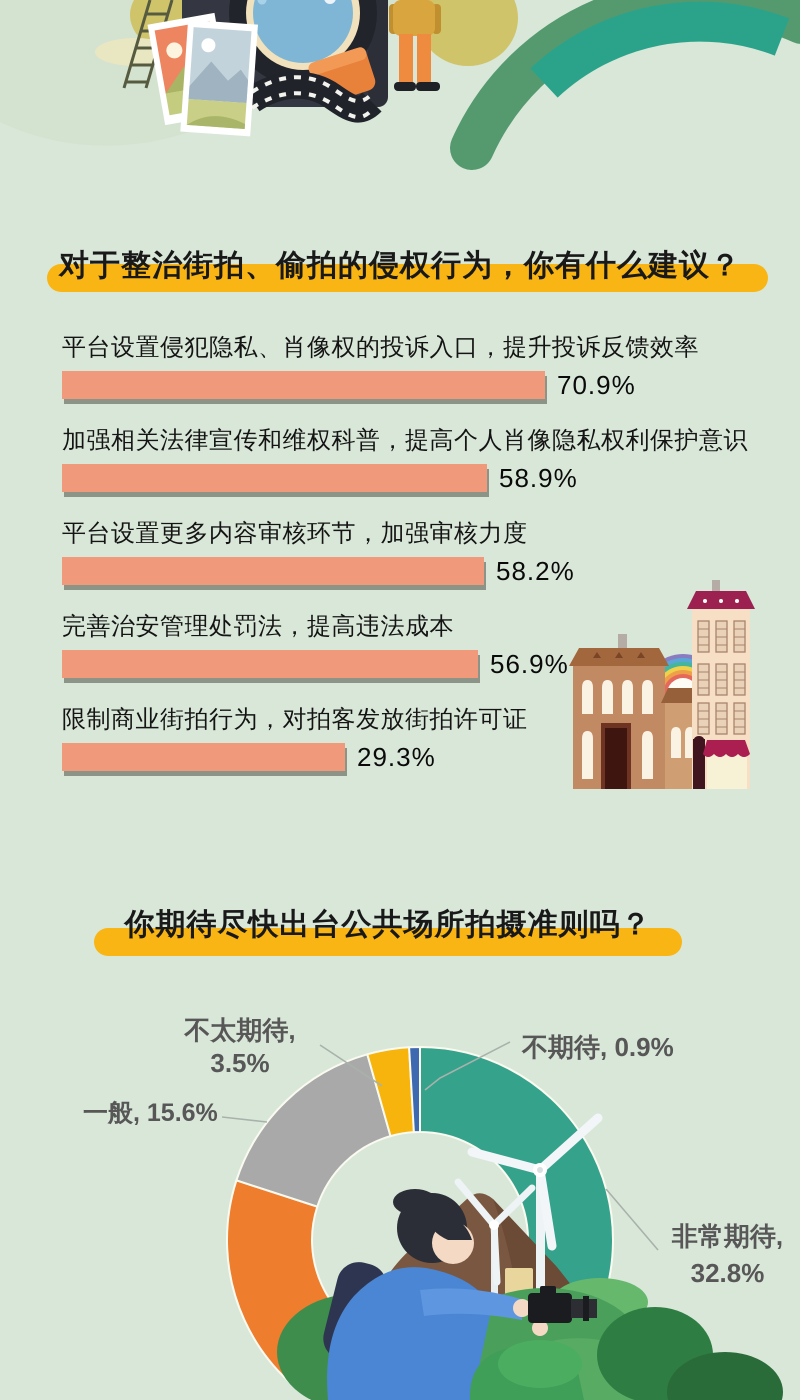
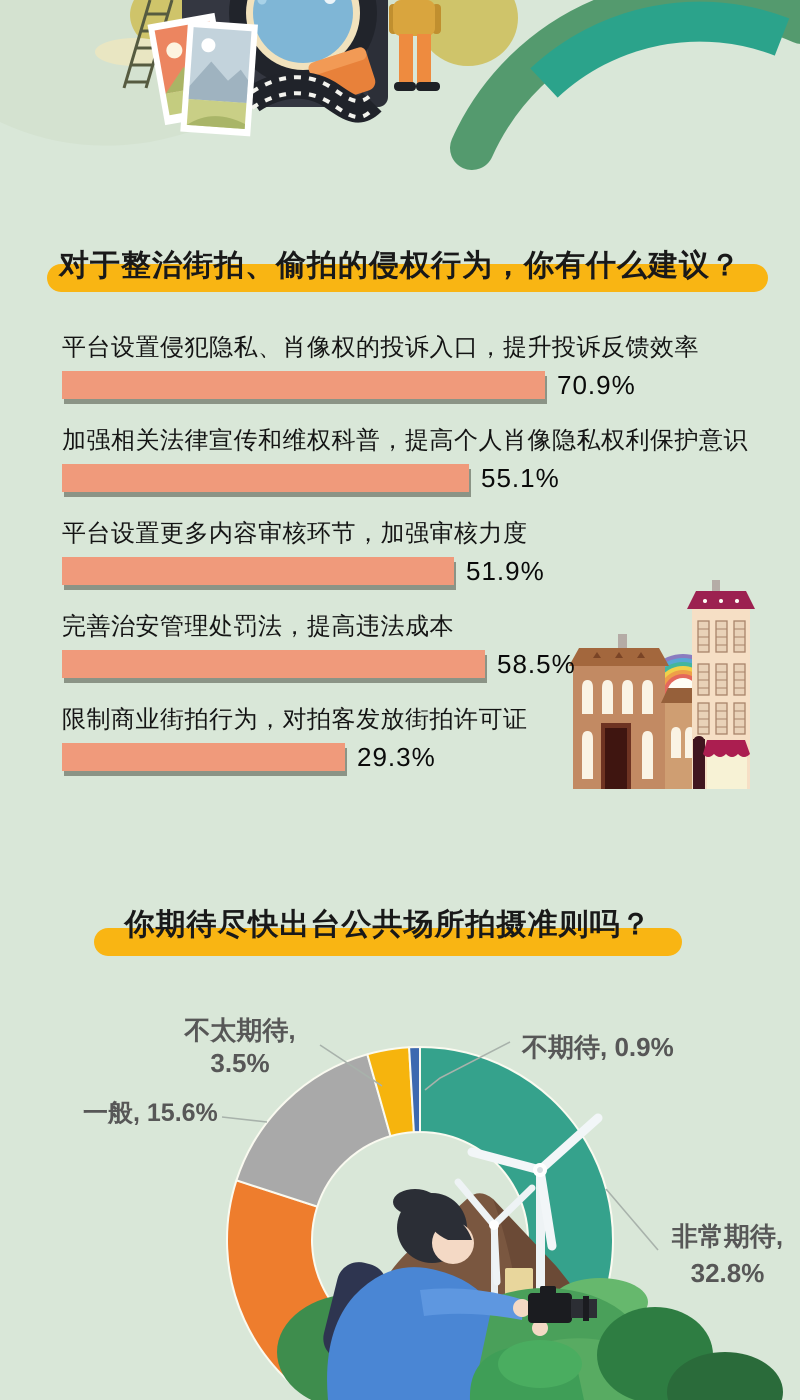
对于整治街拍、偷拍的侵权行为，你有什么建议？/加强相关法律宣传和维权科普，提高个人肖像隐私权利保护意识: 58.9% -> 55.1%
对于整治街拍、偷拍的侵权行为，你有什么建议？/平台设置更多内容审核环节，加强审核力度: 58.2% -> 51.9%
对于整治街拍、偷拍的侵权行为，你有什么建议？/完善治安管理处罚法，提高违法成本: 56.9% -> 58.5%
